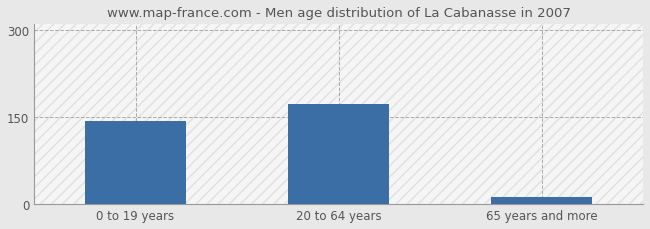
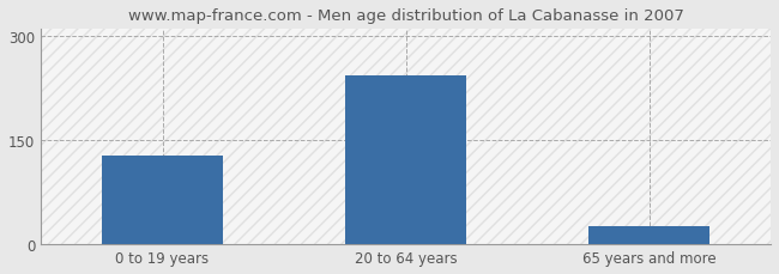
0 to 19 years: 143 -> 128
20 to 64 years: 172 -> 244
65 years and more: 13 -> 26
